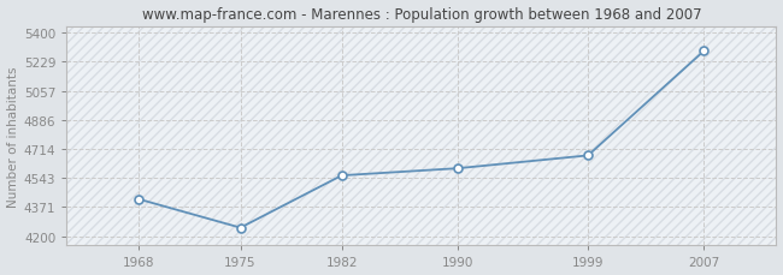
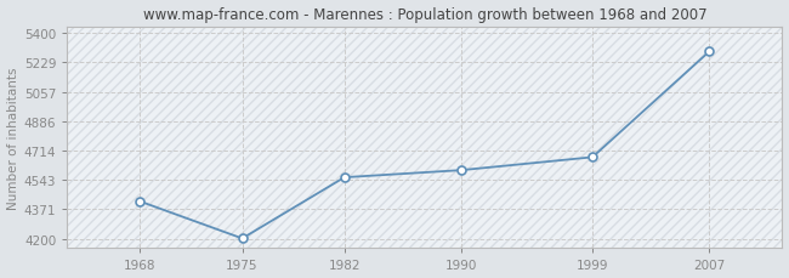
1975: 4250 -> 4200
